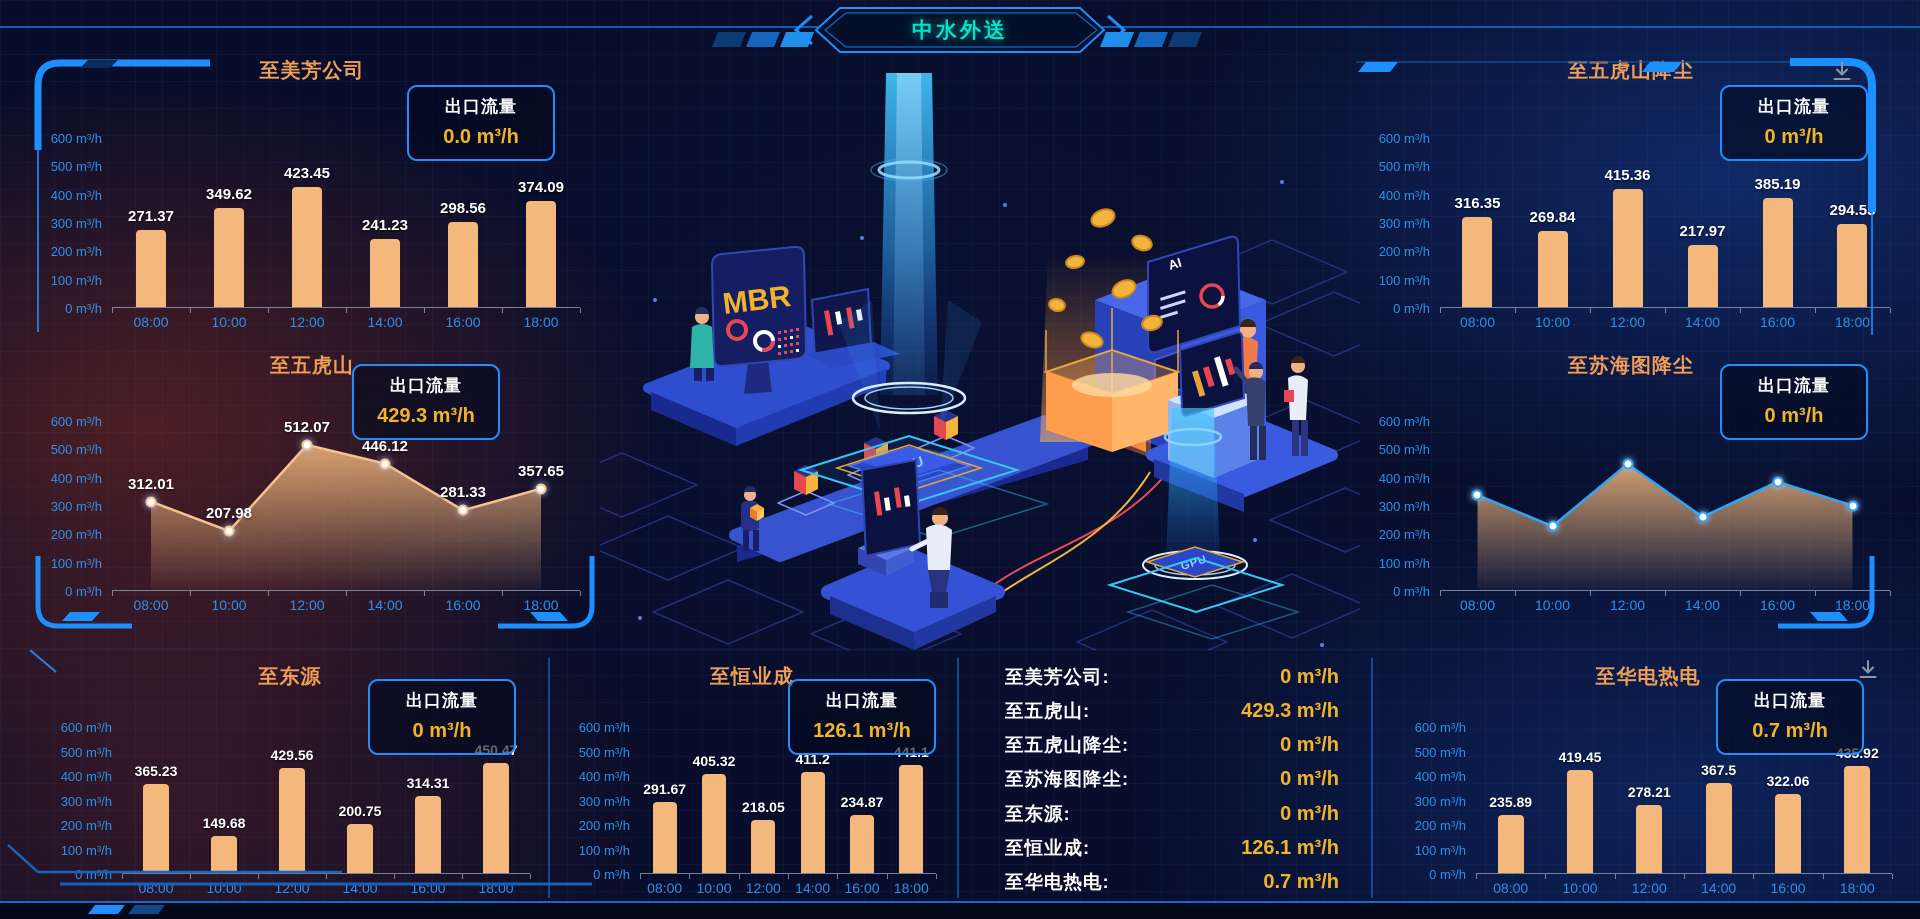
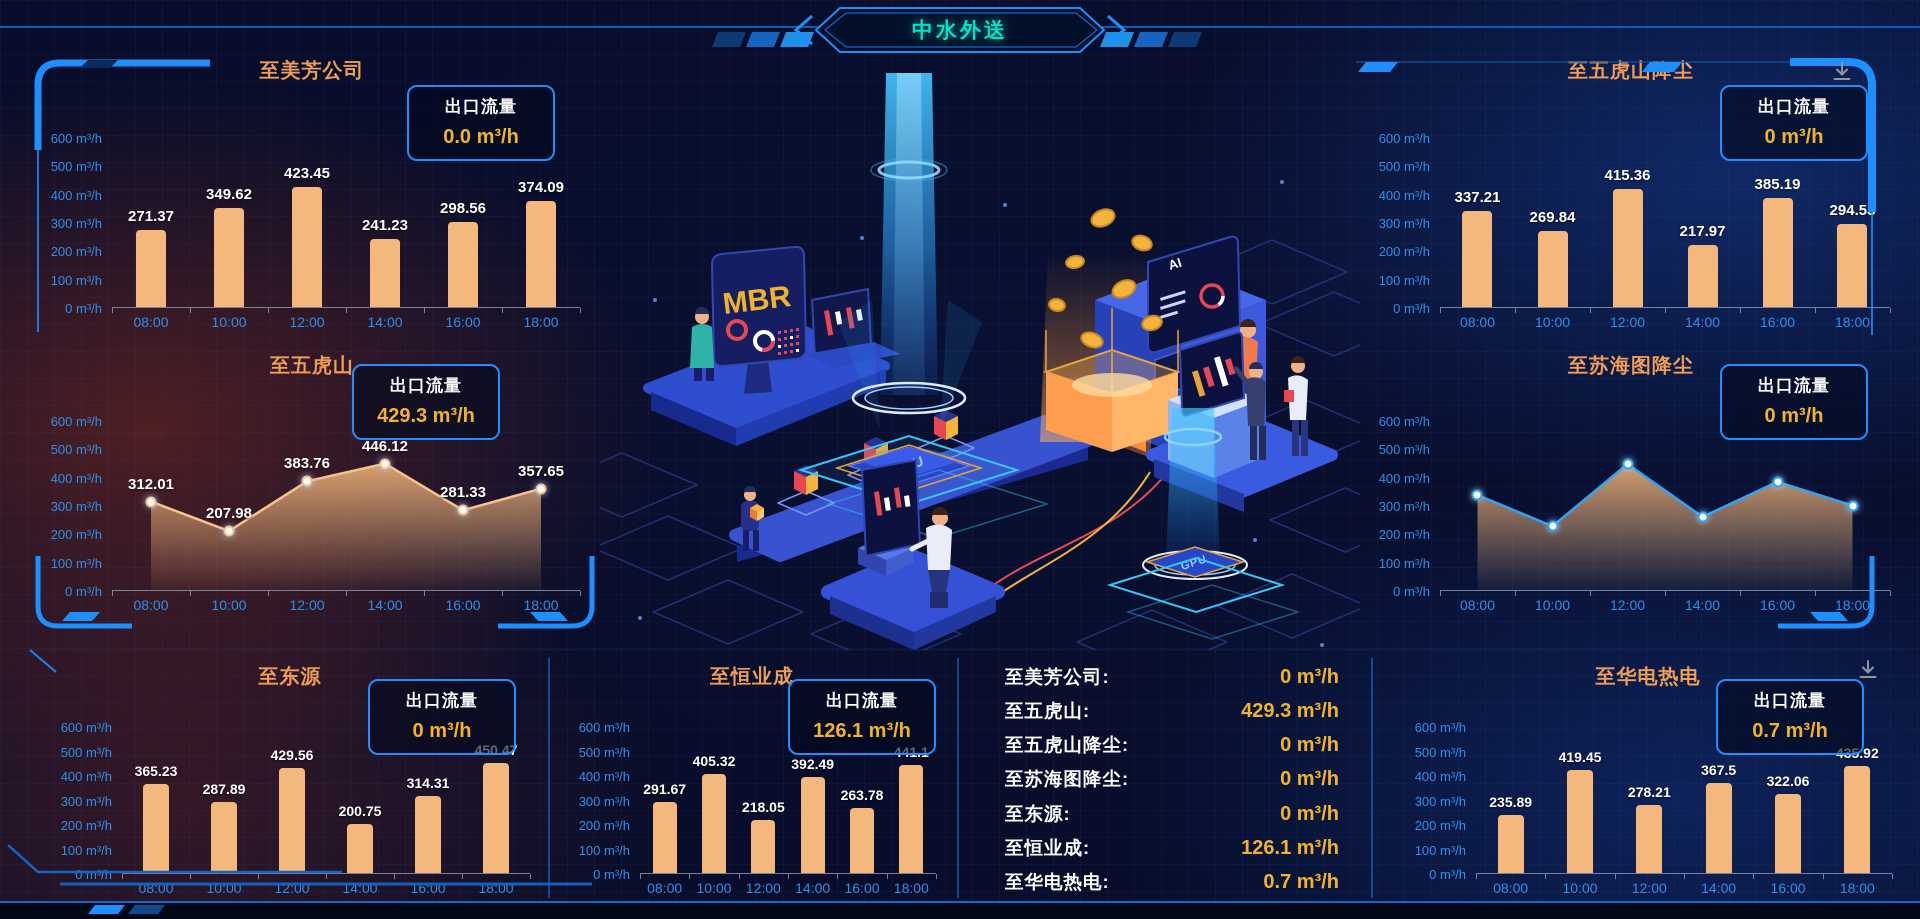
至五虎山/12:00: 512.07 -> 383.76
至五虎山降尘/08:00: 316.35 -> 337.21
至东源/10:00: 149.68 -> 287.89
至恒业成/14:00: 411.2 -> 392.49
至恒业成/16:00: 234.87 -> 263.78
